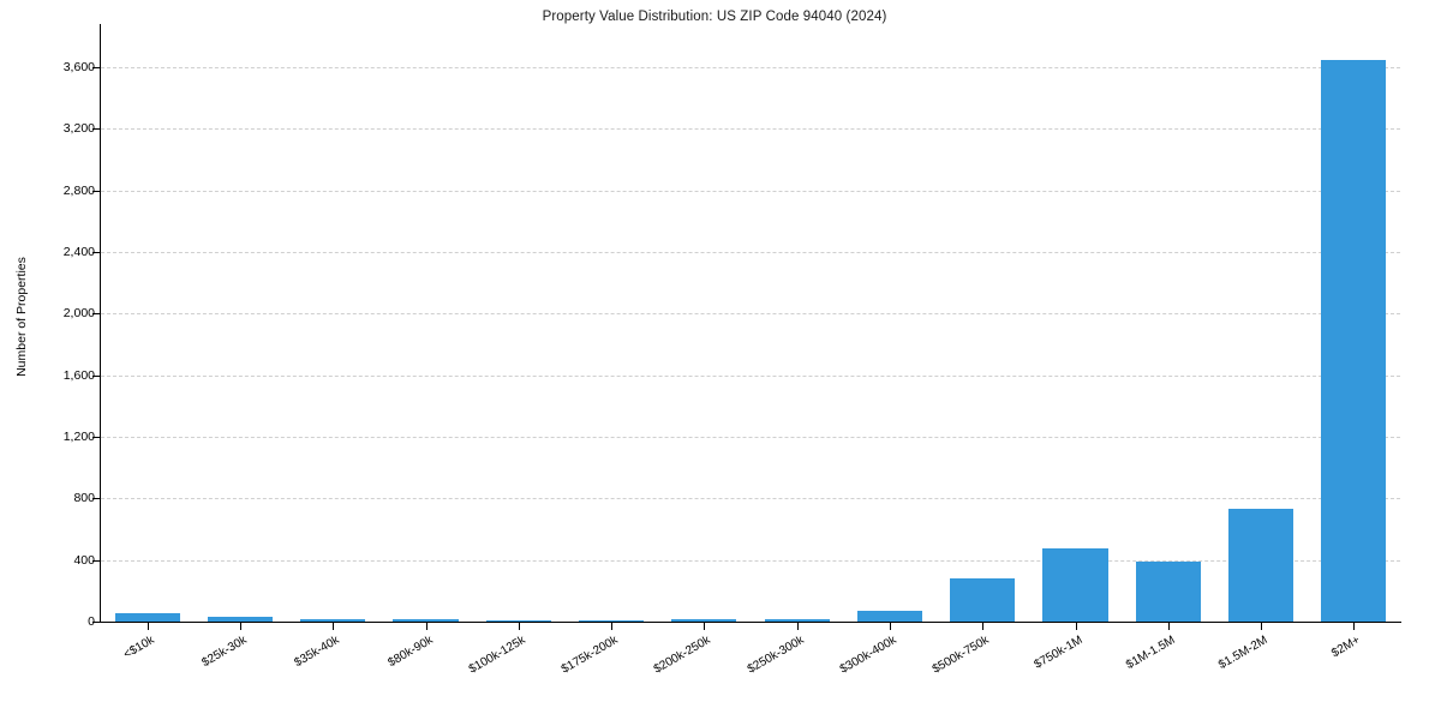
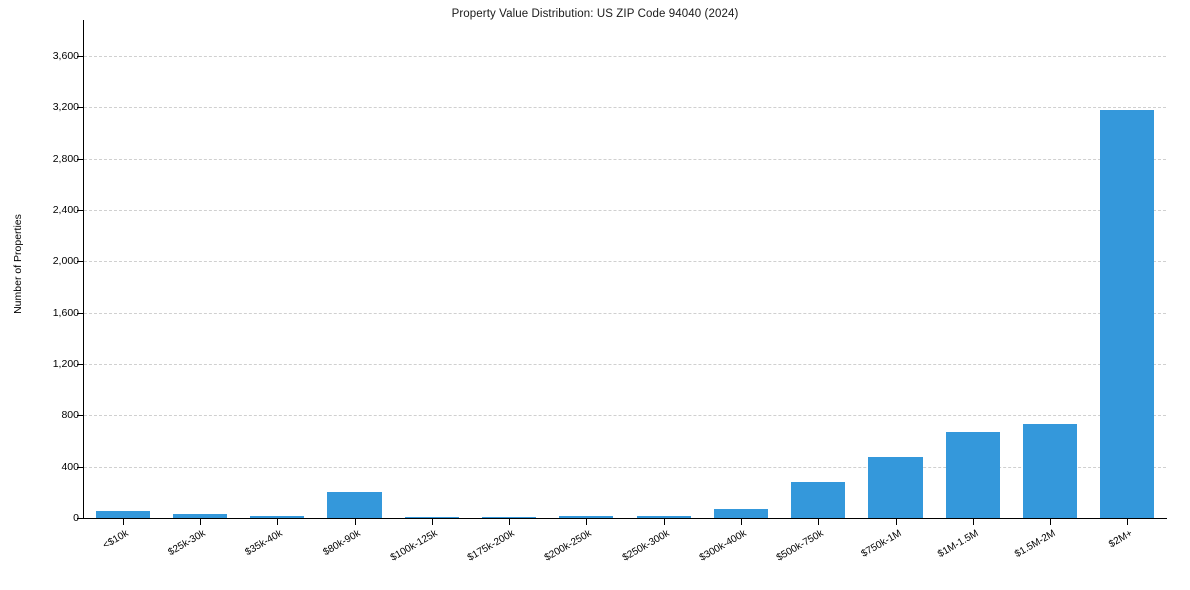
$80k-90k: 10 -> 200
$1M-1.5M: 390 -> 670
$2M+: 3650 -> 3180
